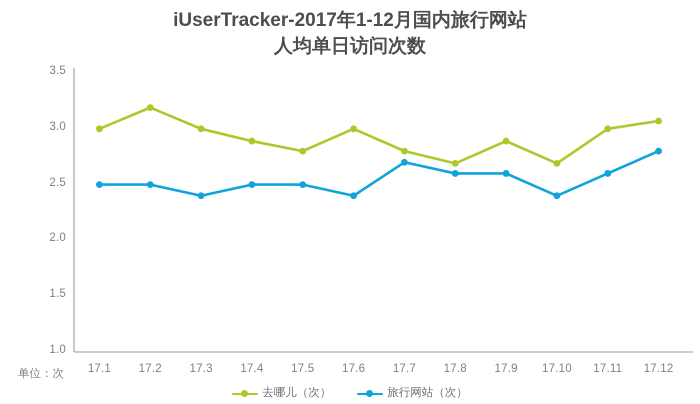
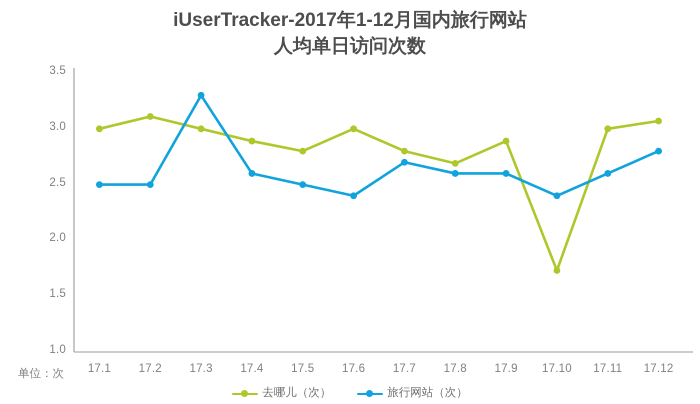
去哪儿（次）/17.2: 3.19 -> 3.11
旅行网站（次）/17.3: 2.4 -> 3.3
旅行网站（次）/17.4: 2.5 -> 2.6
去哪儿（次）/17.10: 2.69 -> 1.73
